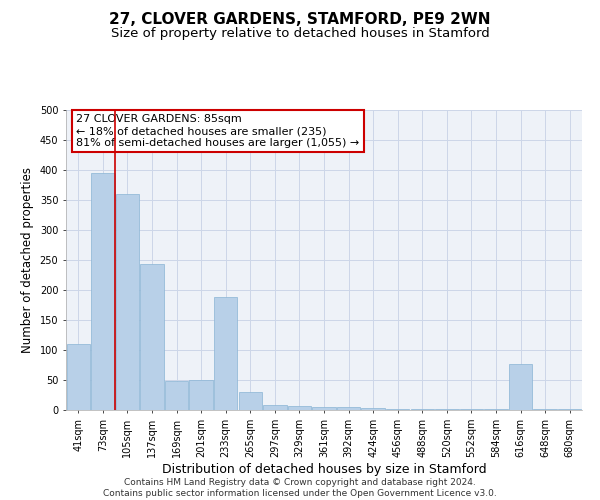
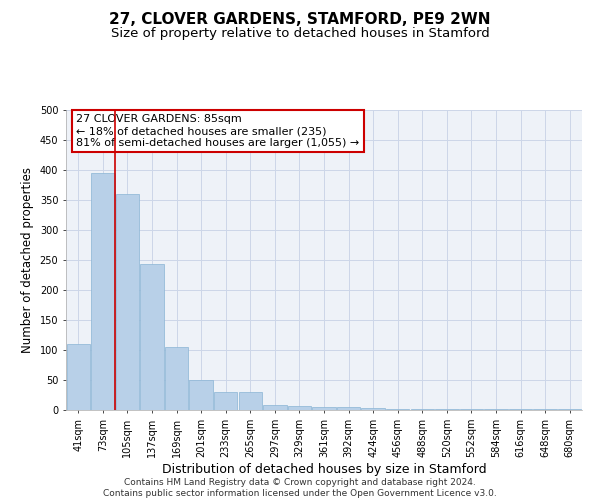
169sqm: 48 -> 105
233sqm: 188 -> 30
616sqm: 76 -> 1
